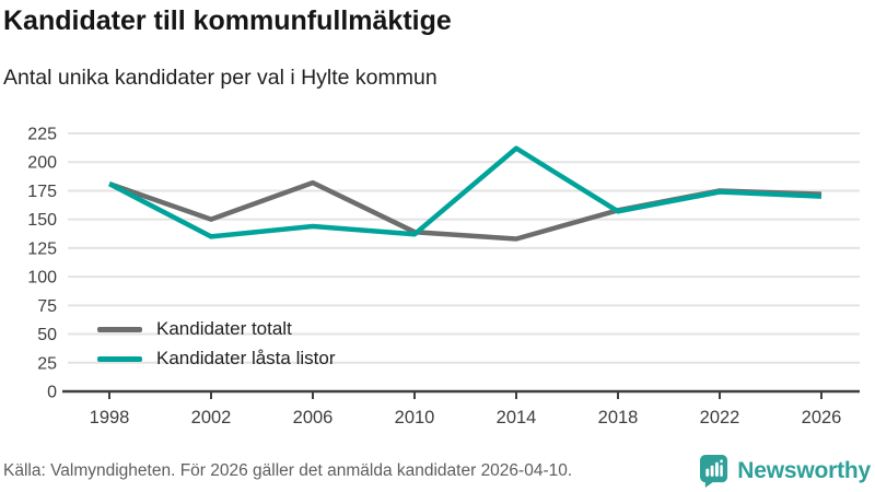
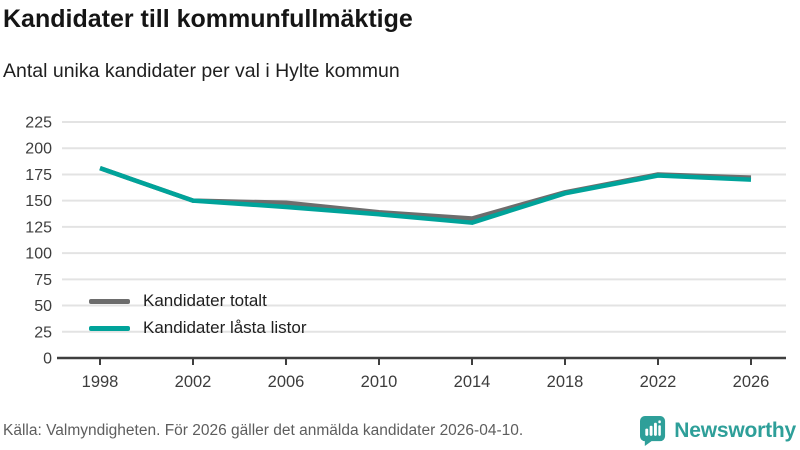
Kandidater låsta listor/2002: 135 -> 150
Kandidater totalt/2006: 182 -> 148
Kandidater låsta listor/2014: 212 -> 129
